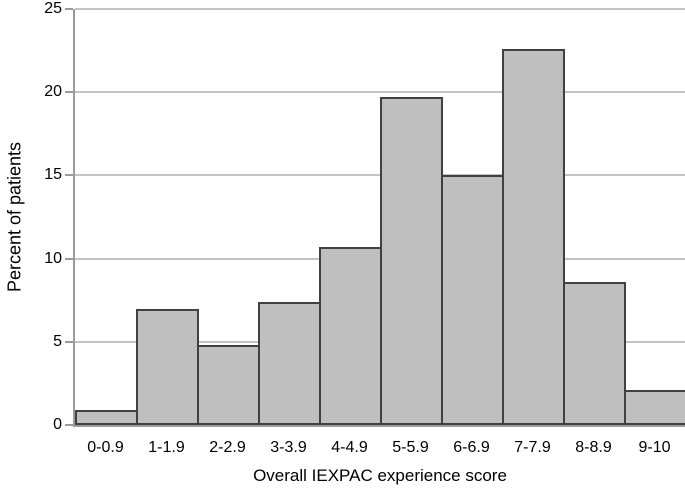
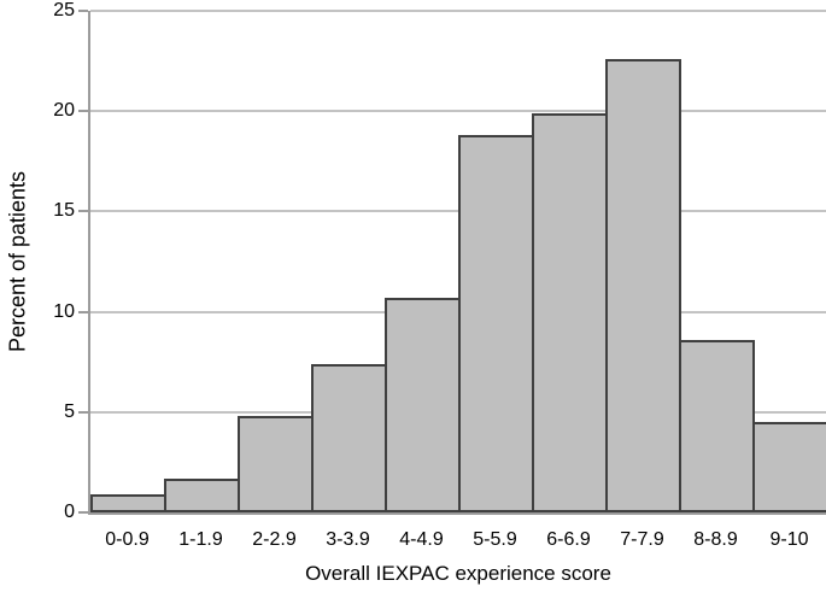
1-1.9: 7.0 -> 1.7
5-5.9: 19.7 -> 18.8
6-6.9: 15.0 -> 19.9
9-10: 2.1 -> 4.5
